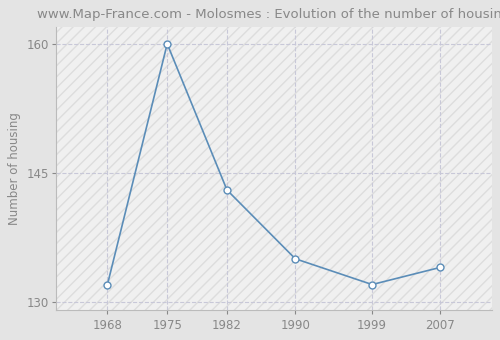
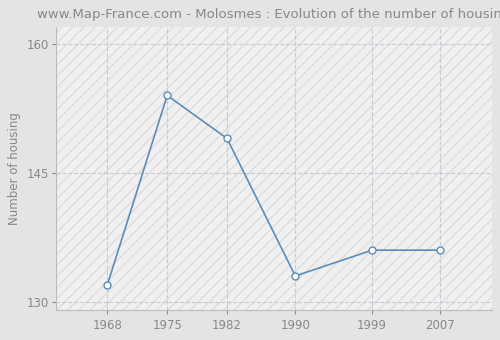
1975: 160 -> 154
1982: 143 -> 149
1990: 135 -> 133
1999: 132 -> 136
2007: 134 -> 136
